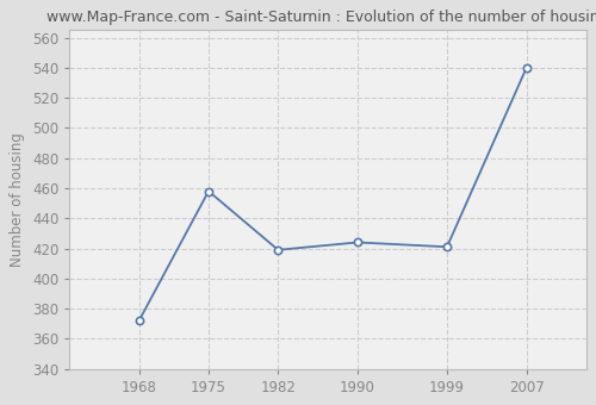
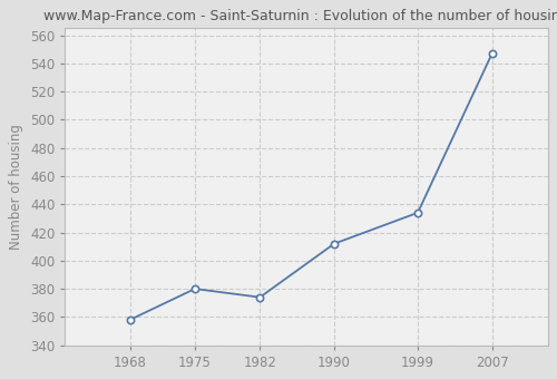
1968: 372 -> 358
1975: 458 -> 380
1982: 419 -> 374
1990: 424 -> 412
1999: 421 -> 434
2007: 540 -> 547
